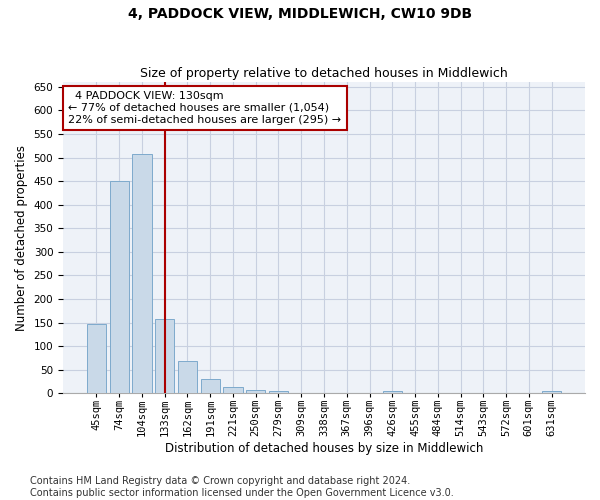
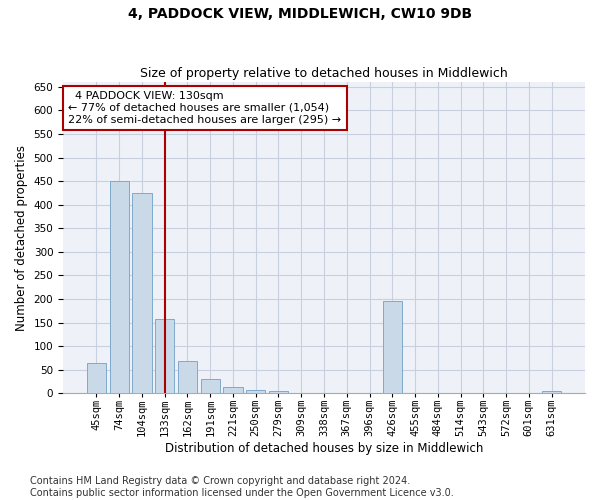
45sqm: 148 -> 65
104sqm: 507 -> 425
426sqm: 5 -> 195
